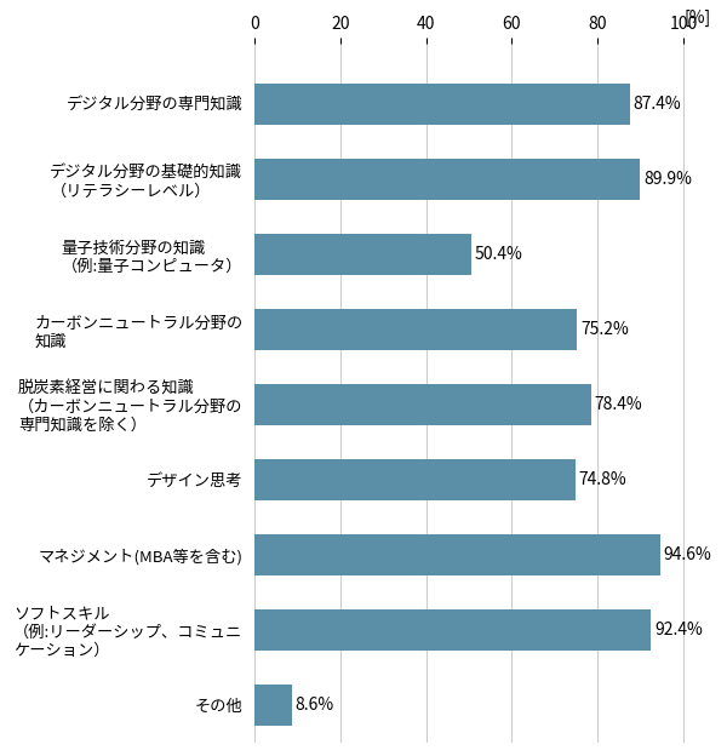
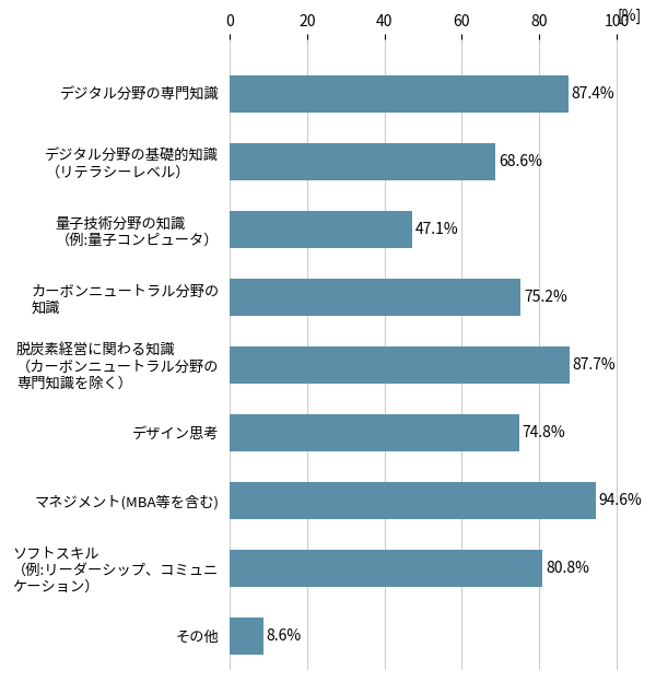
デジタル分野の基礎的知識 （リテラシーレベル）: 89.9% -> 68.6%
量子技術分野の知識 （例:量子コンピュータ）: 50.4% -> 47.1%
脱炭素経営に関わる知識 （カーボンニュートラル分野の 専門知識を除く）: 78.4% -> 87.7%
ソフトスキル （例:リーダーシップ、コミュニ ケーション）: 92.4% -> 80.8%
